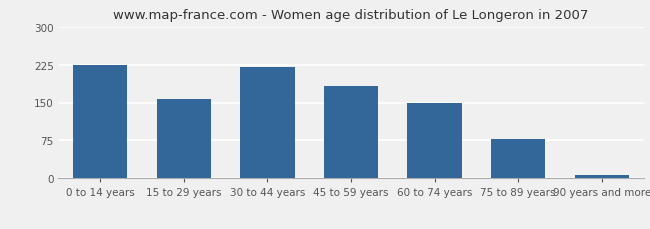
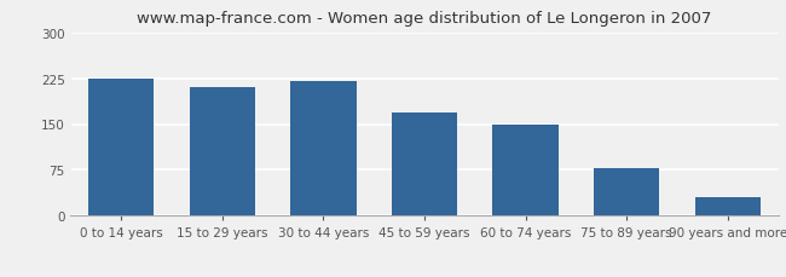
15 to 29 years: 156 -> 210
45 to 59 years: 182 -> 168
90 years and more: 7 -> 30
